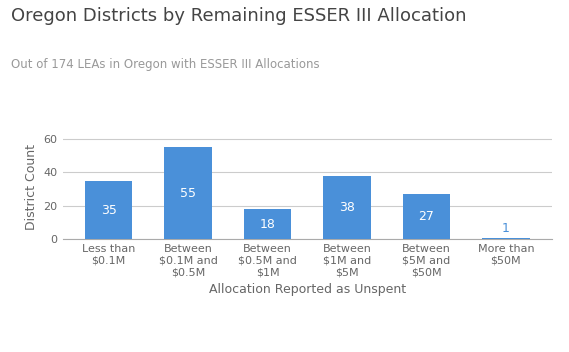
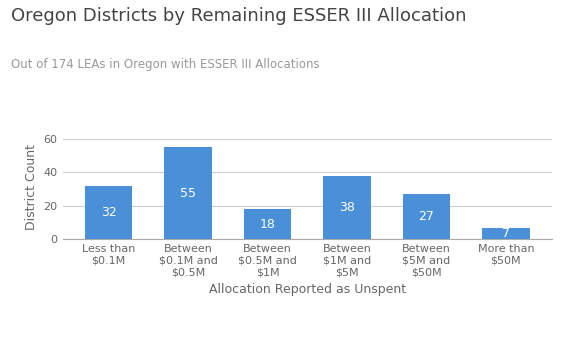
Less than $0.1M: 35 -> 32
More than $50M: 1 -> 7
